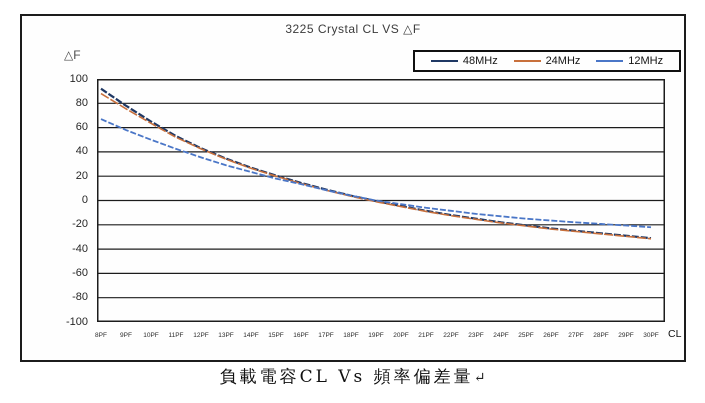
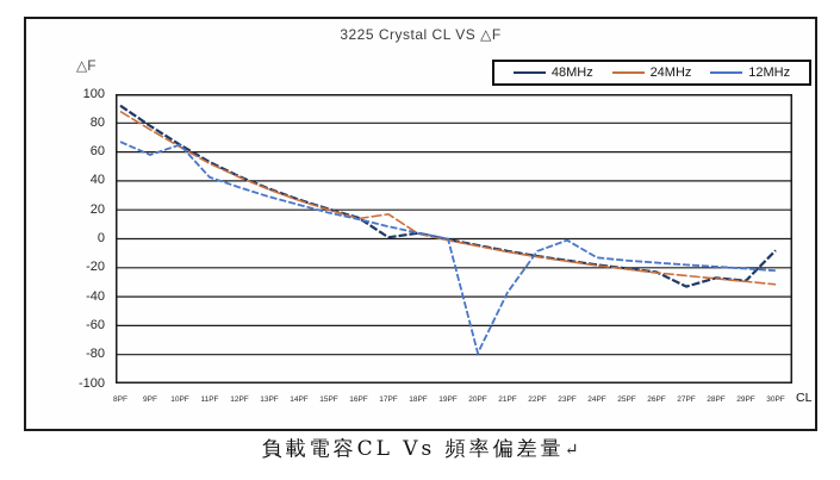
12MHz/10PF: 50 -> 65
48MHz/17PF: 9 -> 1
24MHz/17PF: 8 -> 17
12MHz/20PF: -3 -> -79
12MHz/21PF: -6 -> -37
12MHz/23PF: -11 -> -1
48MHz/27PF: -25 -> -33
48MHz/30PF: -31 -> -8
